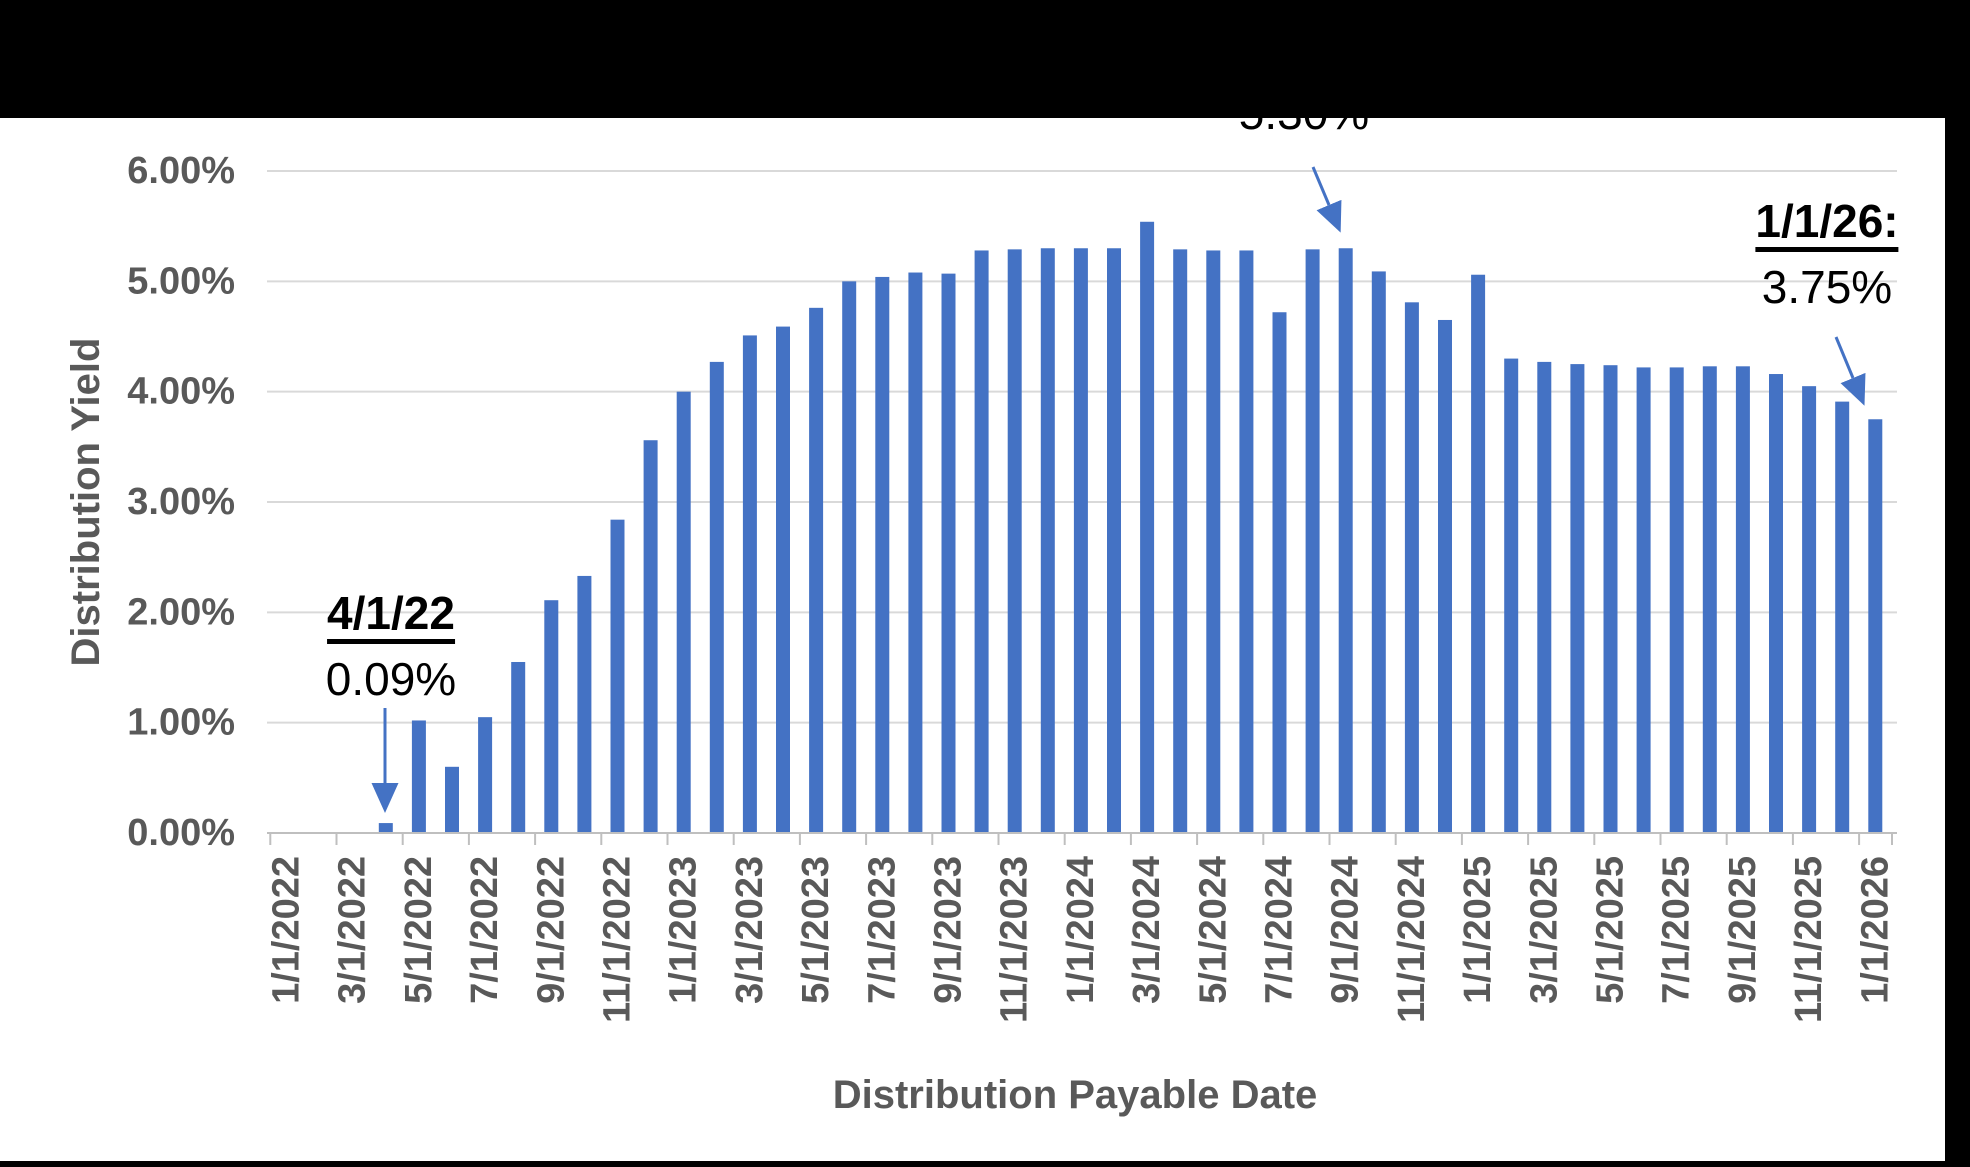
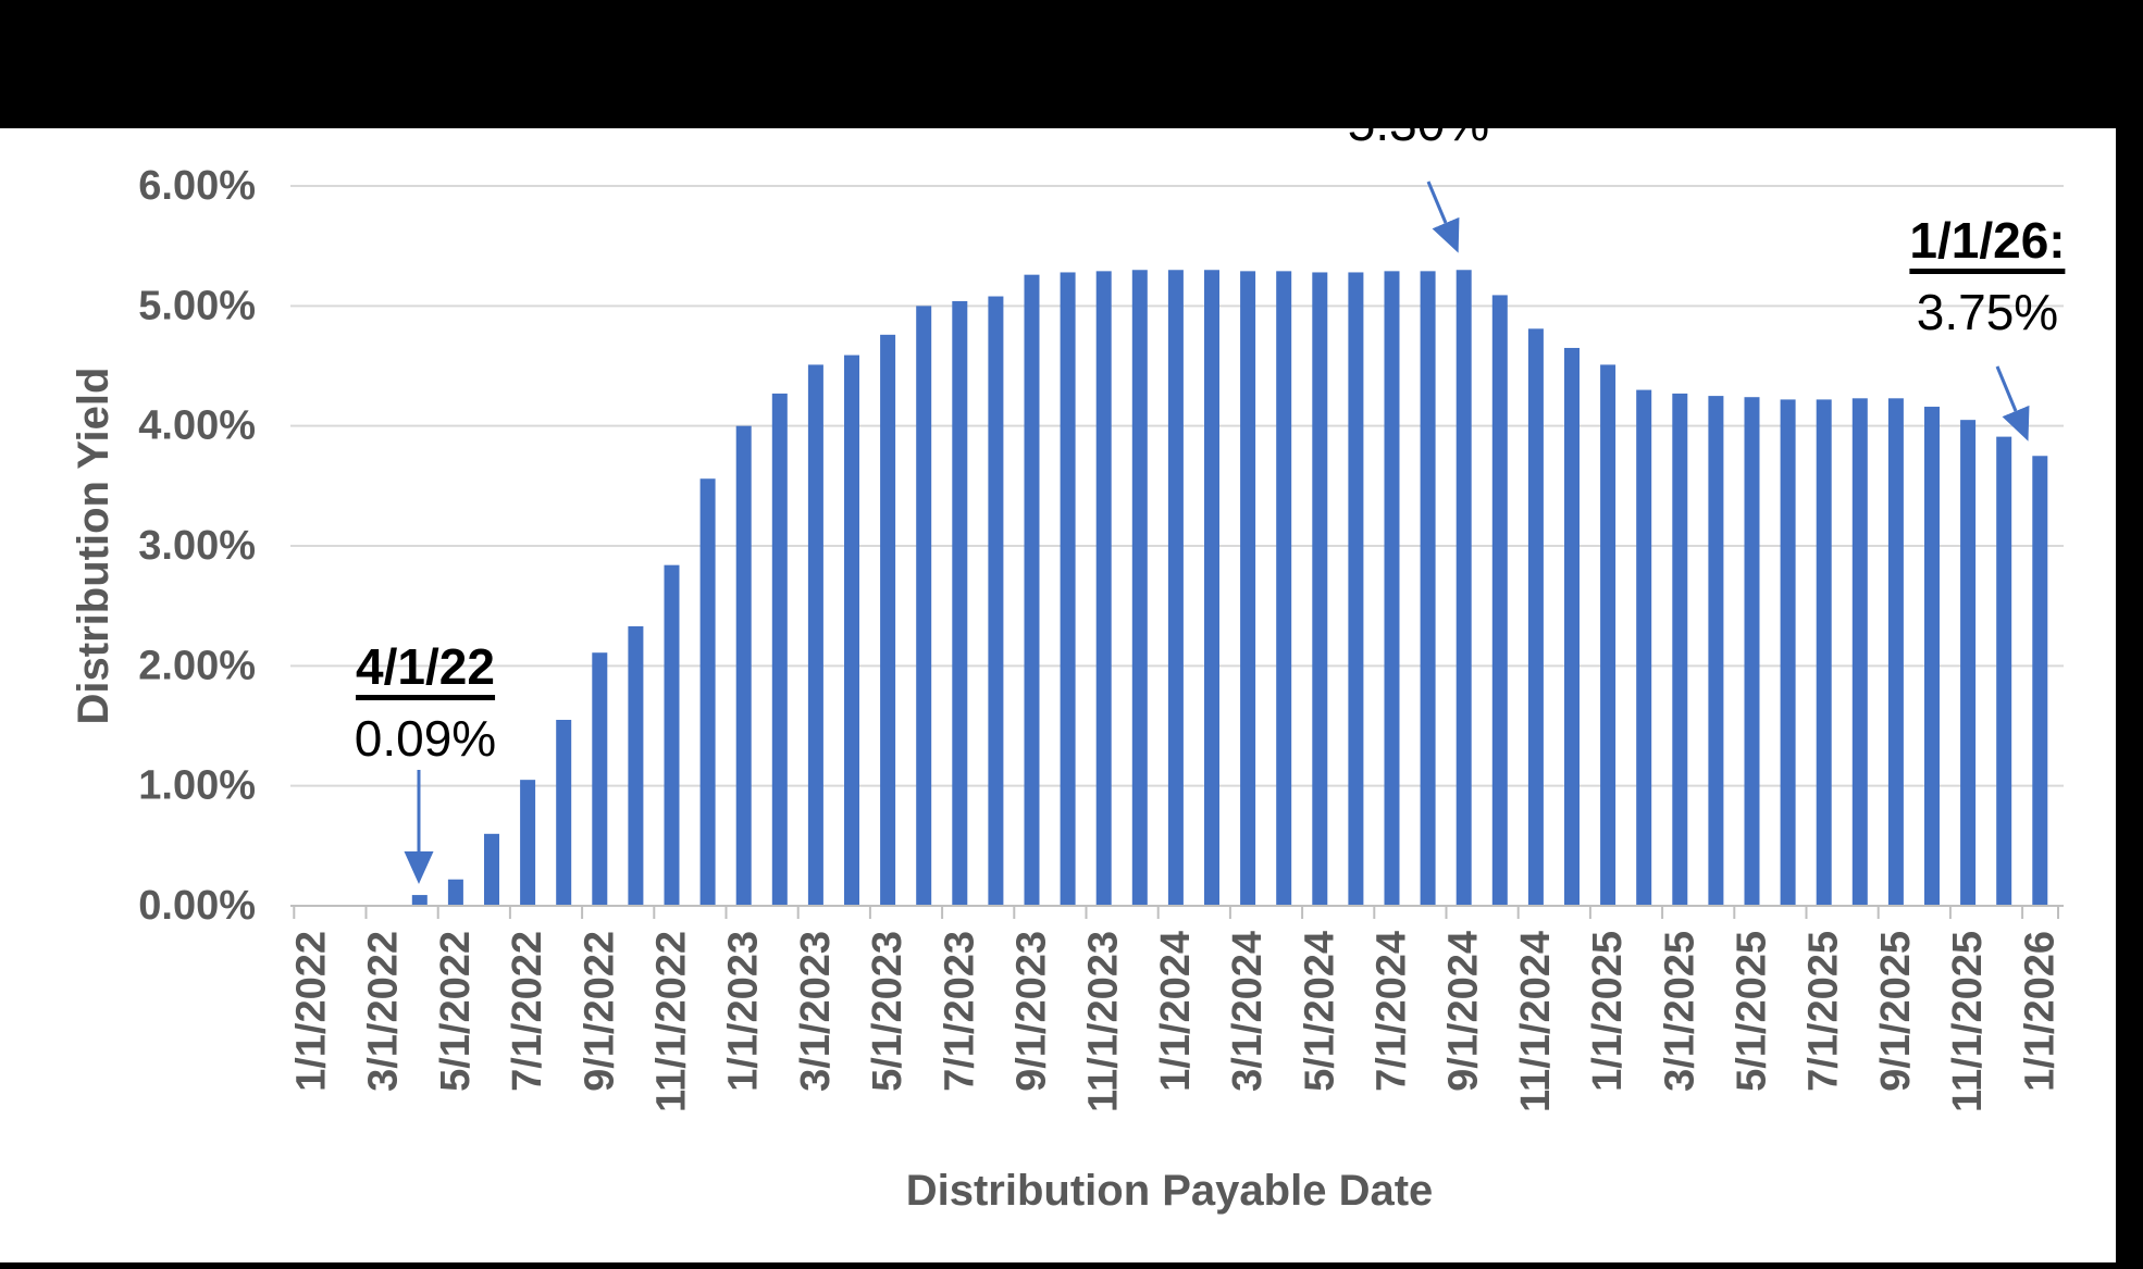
5/1/2022: 1.02% -> 0.22%
9/1/2023: 5.07% -> 5.26%
3/1/2024: 5.54% -> 5.29%
7/1/2024: 4.72% -> 5.29%
1/1/2025: 5.06% -> 4.51%
